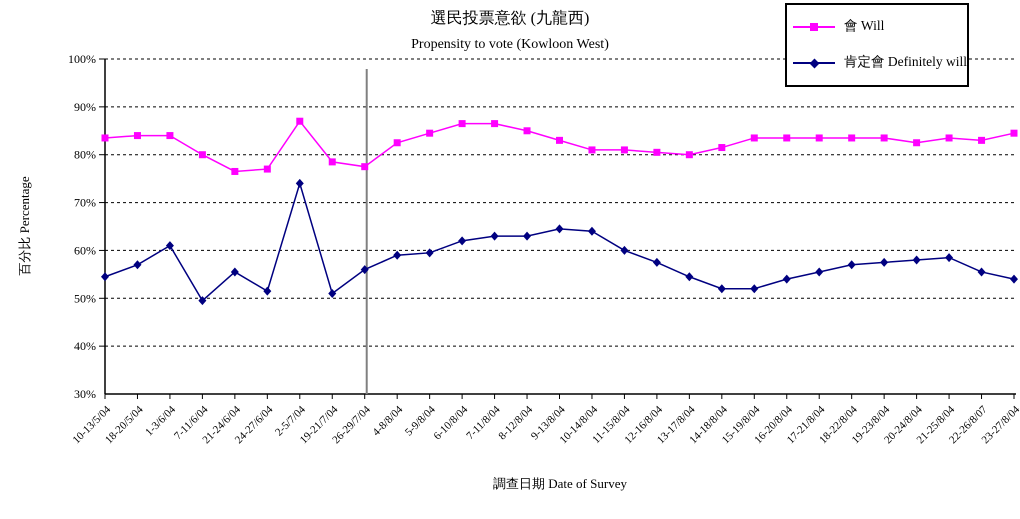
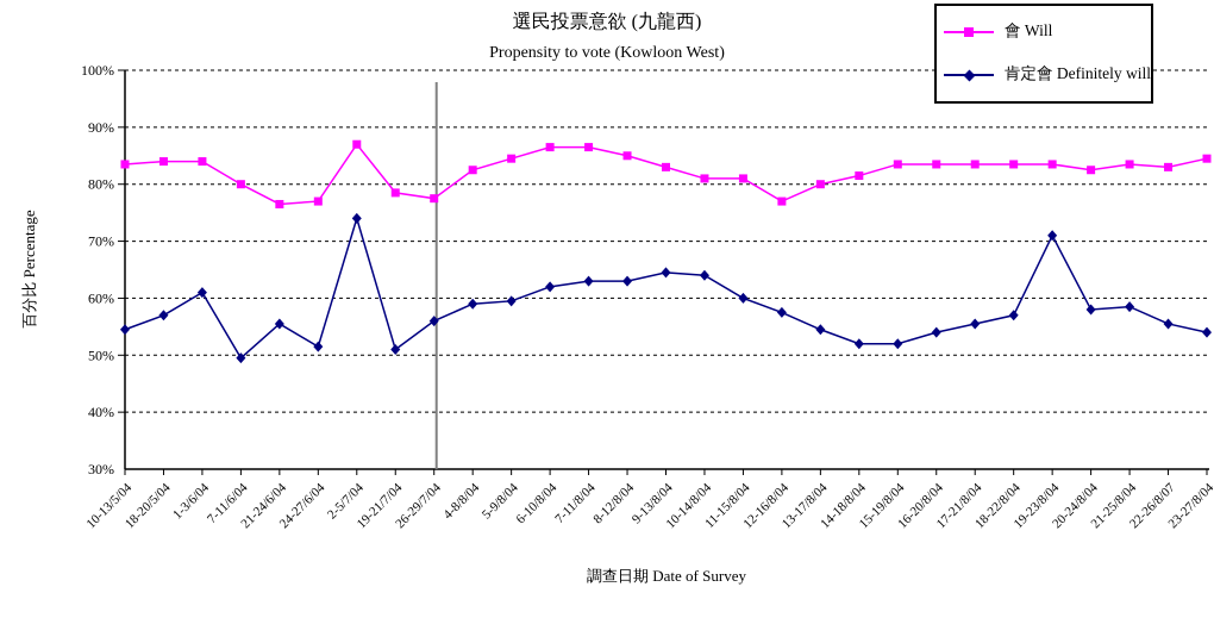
會 Will/12-16/8/04: 80% -> 77%
肯定會 Definitely will/19-23/8/04: 58% -> 71%
